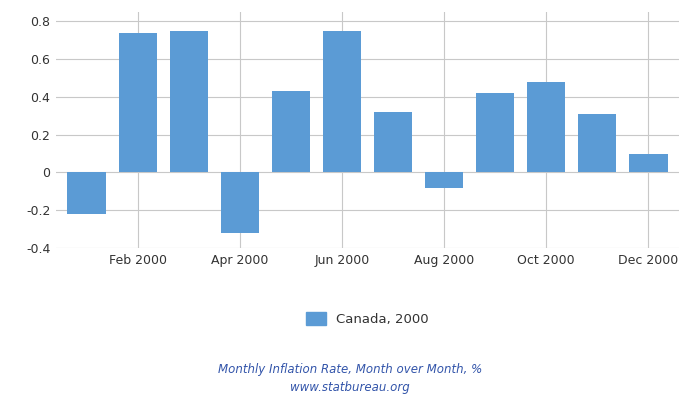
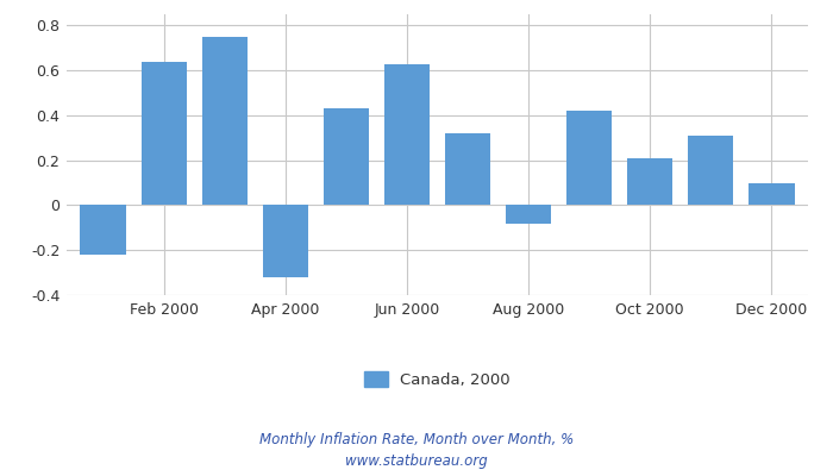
Feb 2000: 0.74 -> 0.64
Jun 2000: 0.75 -> 0.63
Oct 2000: 0.48 -> 0.21
